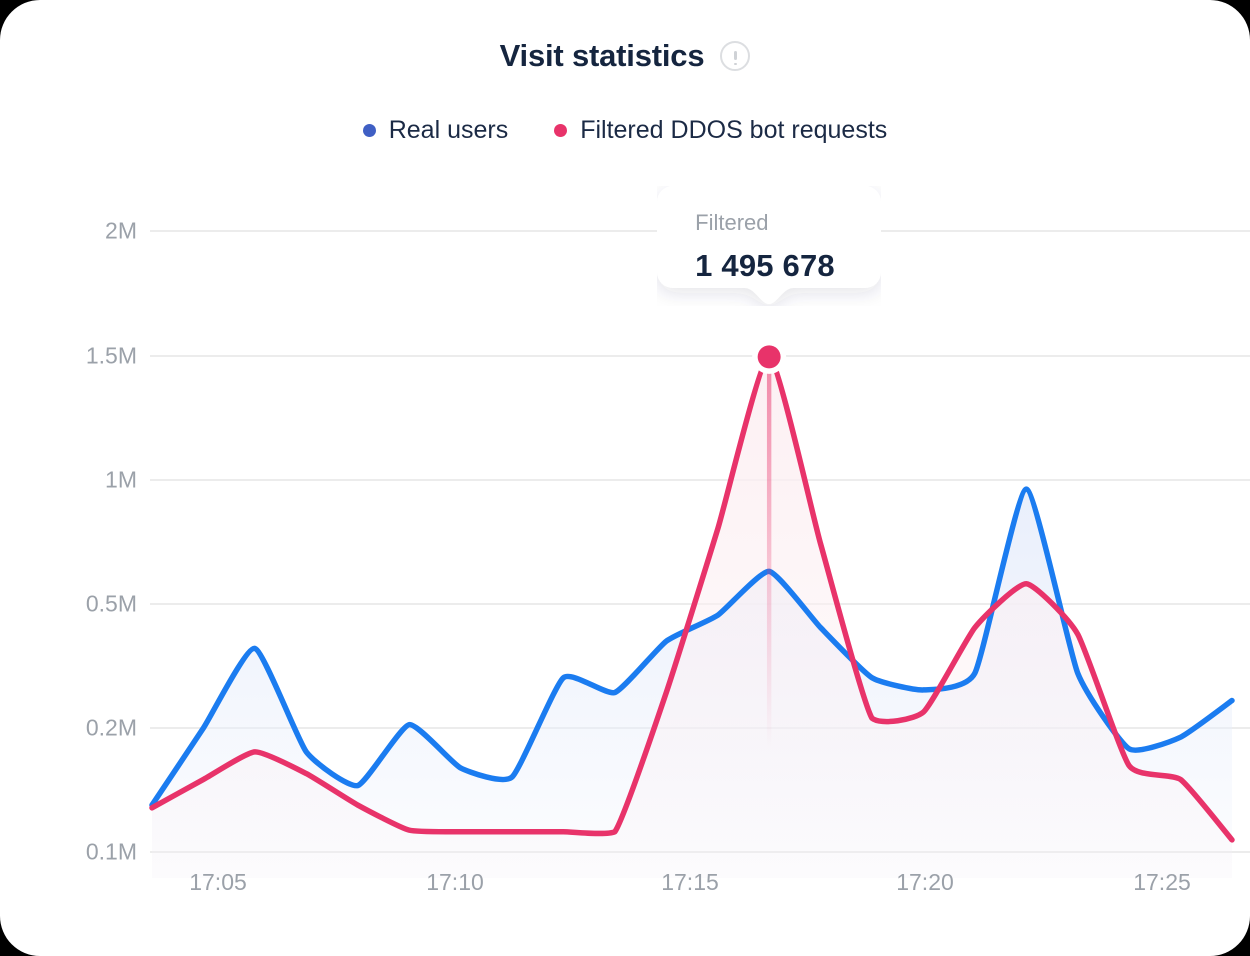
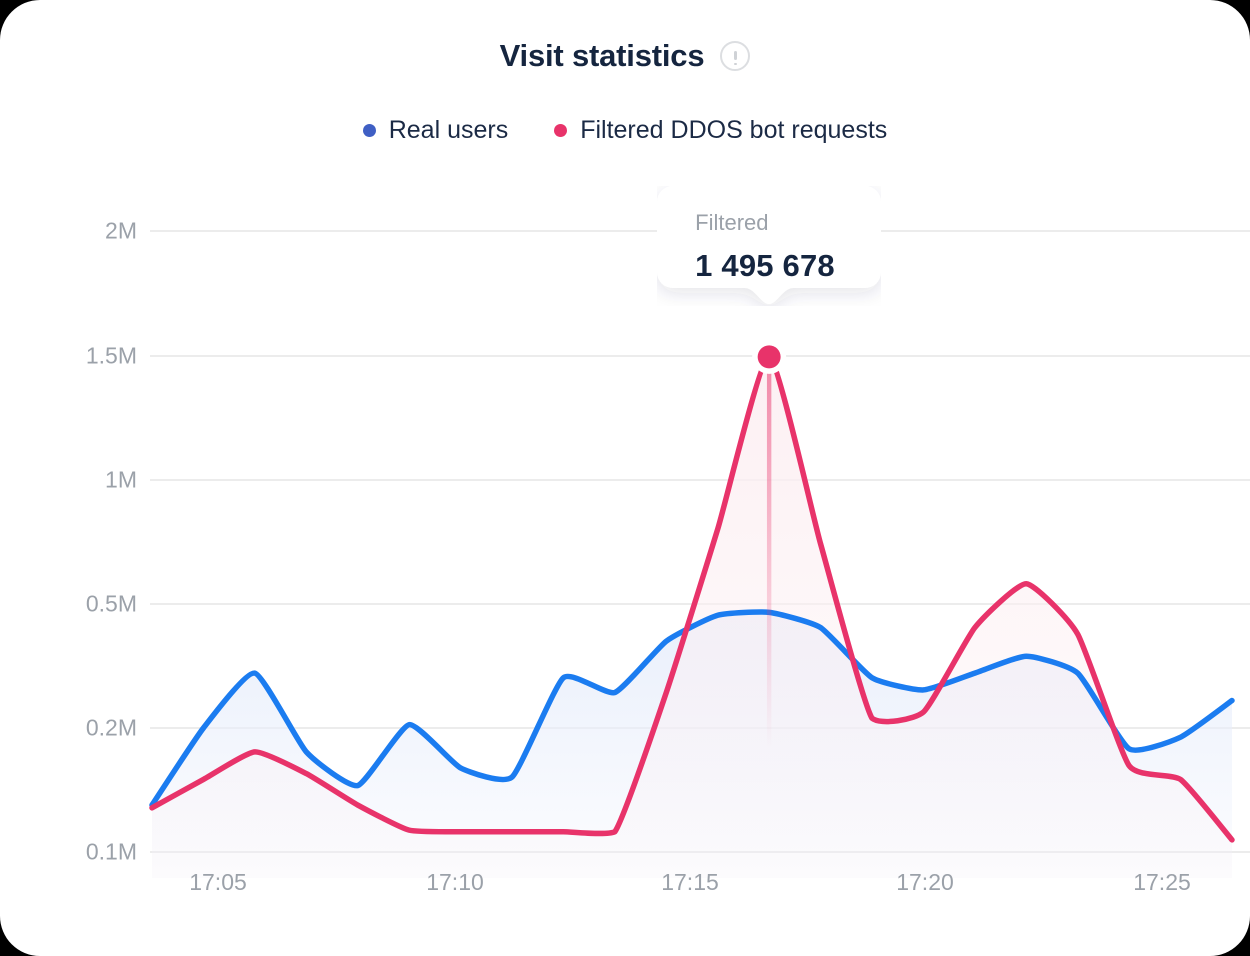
Real users/17:05: 0.36M -> 0.30M
Real users/17:15: 0.60M -> 0.47M
Real users/17:20: 0.95M -> 0.34M
